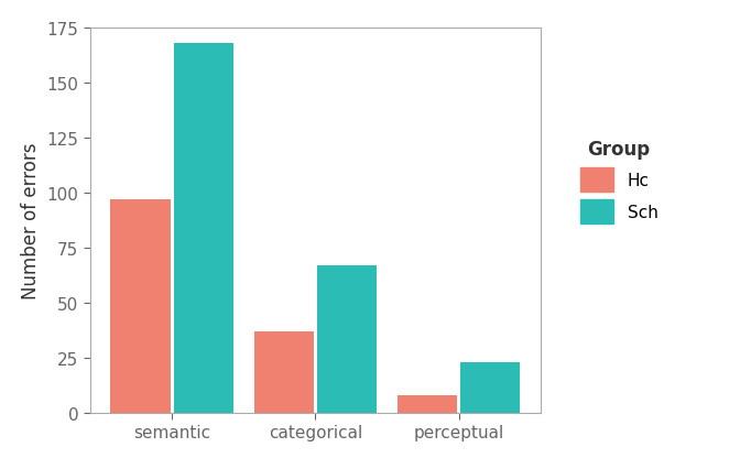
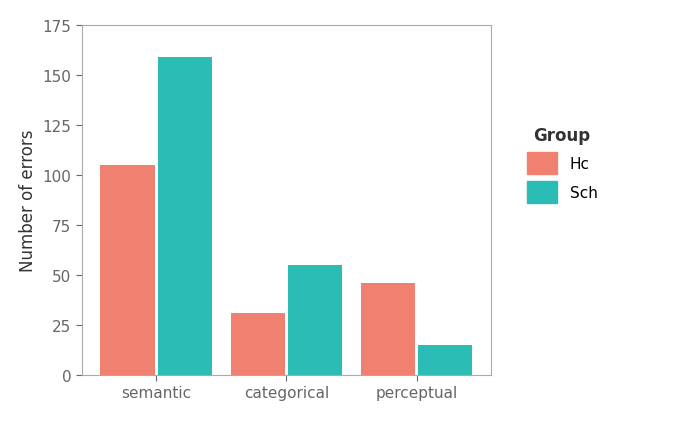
Hc/semantic: 97 -> 105
Sch/semantic: 168 -> 159
Hc/categorical: 37 -> 31
Sch/categorical: 67 -> 55
Hc/perceptual: 8 -> 46
Sch/perceptual: 23 -> 15
